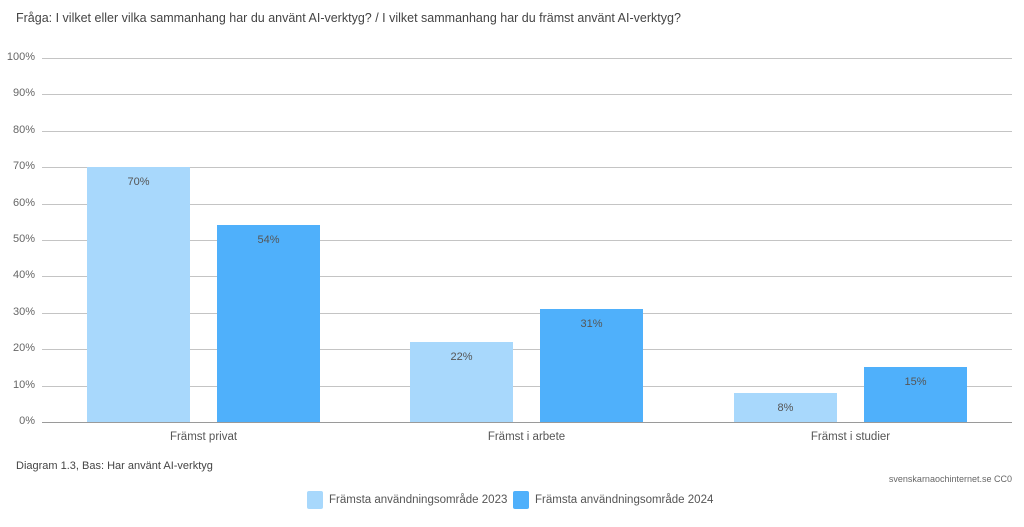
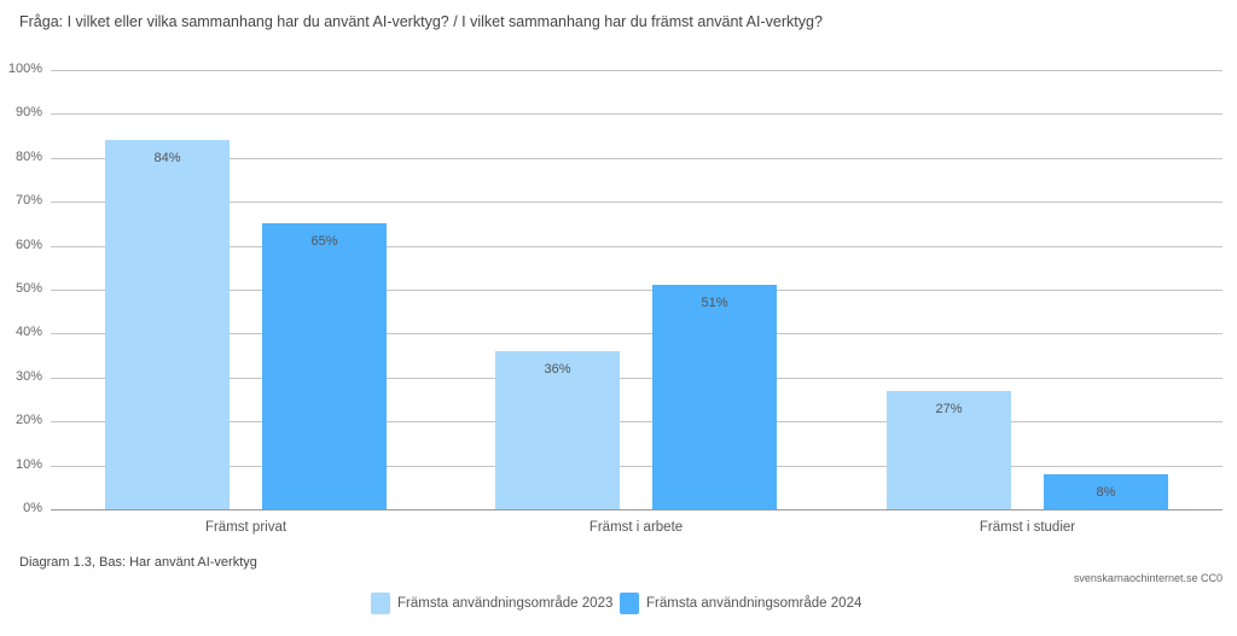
Främsta användningsområde 2023/Främst privat: 70% -> 84%
Främsta användningsområde 2024/Främst privat: 54% -> 65%
Främsta användningsområde 2023/Främst i arbete: 22% -> 36%
Främsta användningsområde 2024/Främst i arbete: 31% -> 51%
Främsta användningsområde 2023/Främst i studier: 8% -> 27%
Främsta användningsområde 2024/Främst i studier: 15% -> 8%
